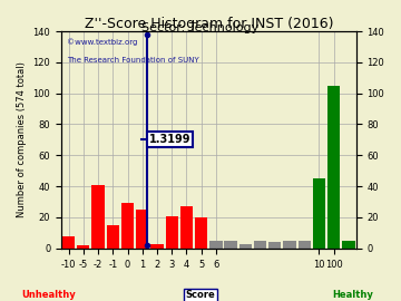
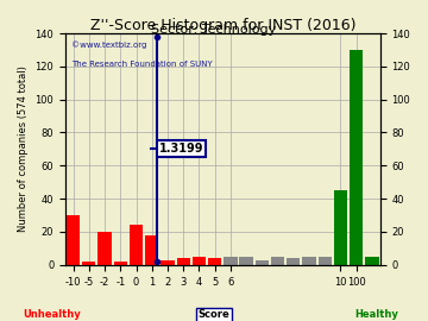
-10: 8 -> 30
-2: 41 -> 20
-1: 15 -> 2
0: 29 -> 24
1: 25 -> 18
3: 21 -> 4
4: 27 -> 5
5: 20 -> 4
100: 105 -> 130
